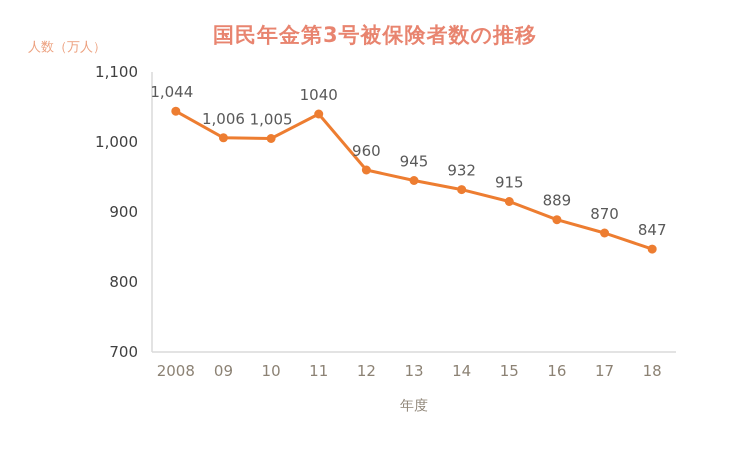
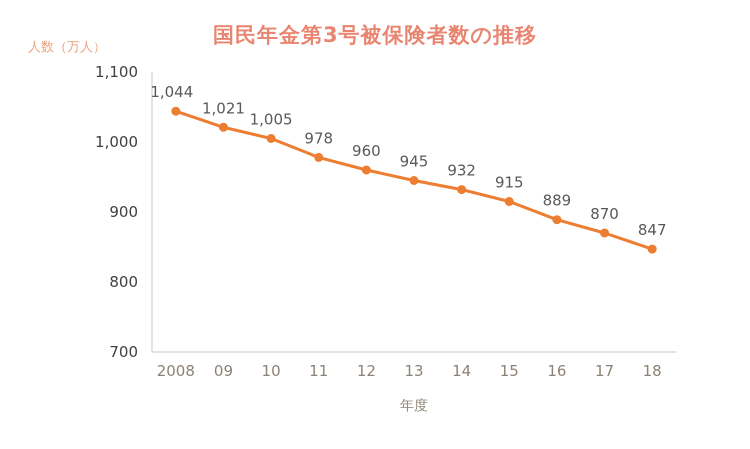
09: 1,006 -> 1,021
11: 1040 -> 978
